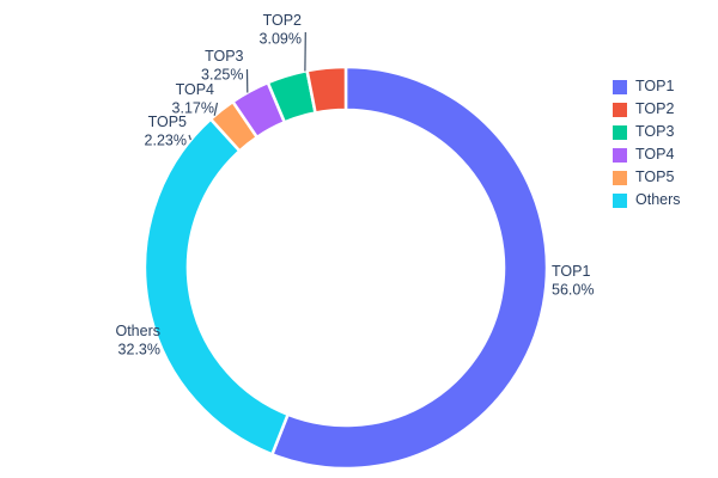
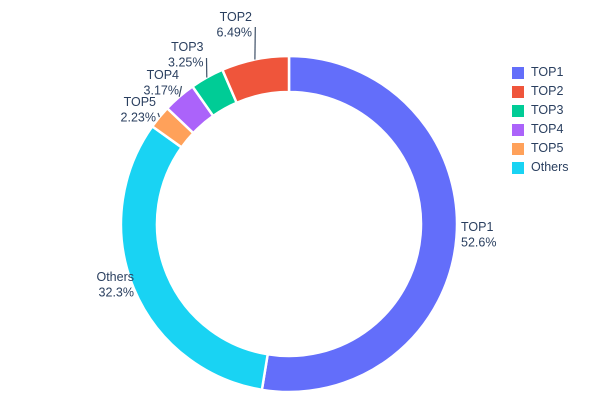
TOP1: 56.0% -> 52.6%
TOP2: 3.09% -> 6.49%
